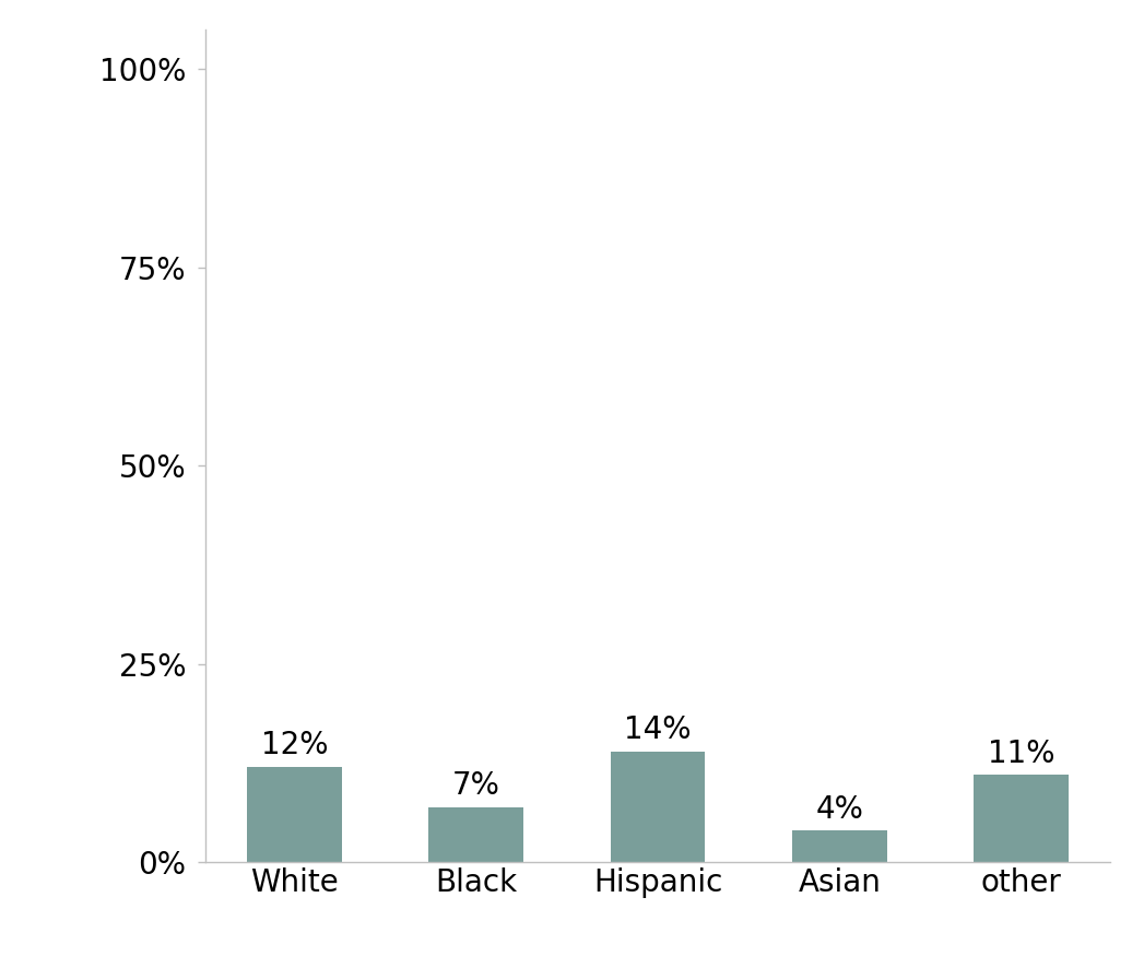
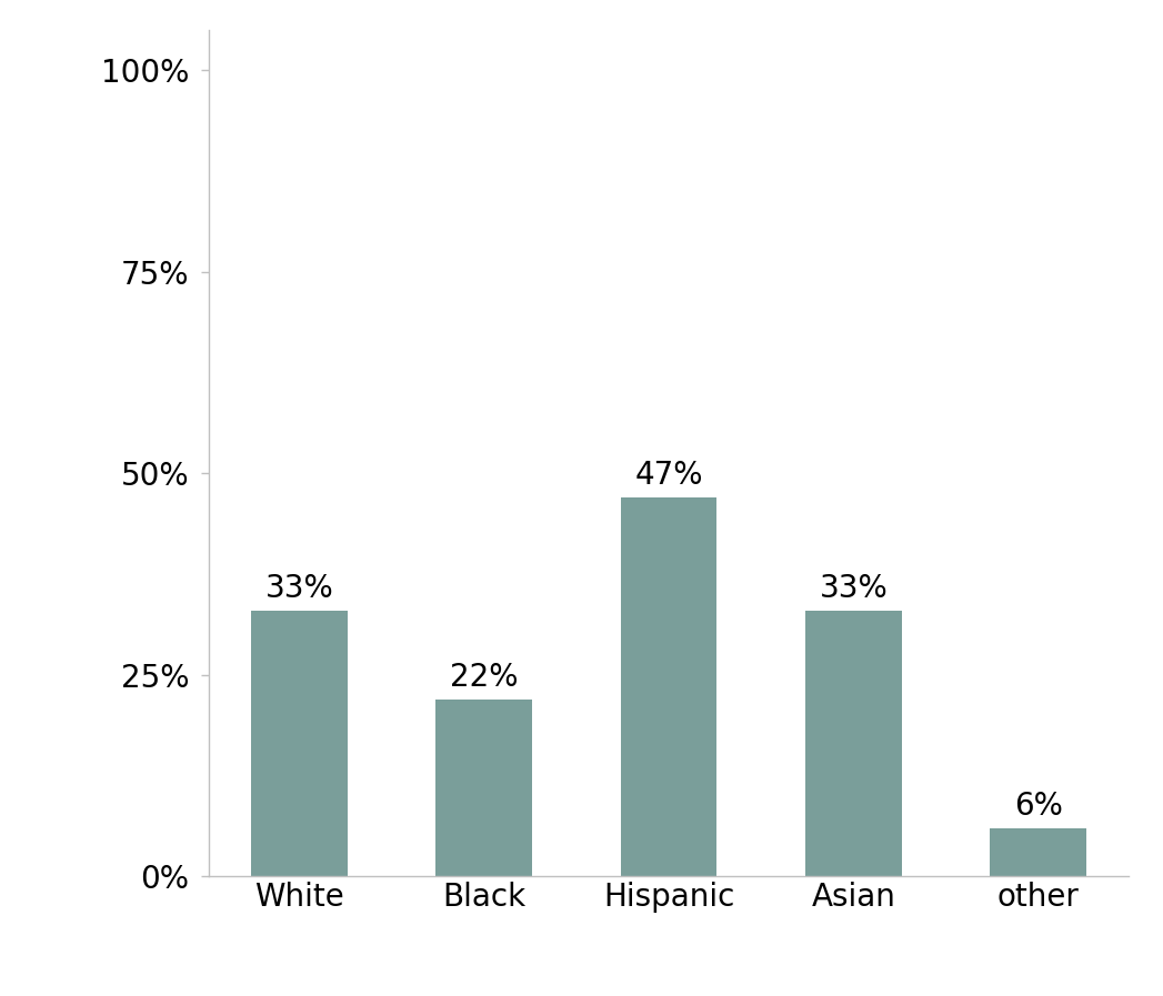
White: 12% -> 33%
Black: 7% -> 22%
Hispanic: 14% -> 47%
Asian: 4% -> 33%
other: 11% -> 6%
